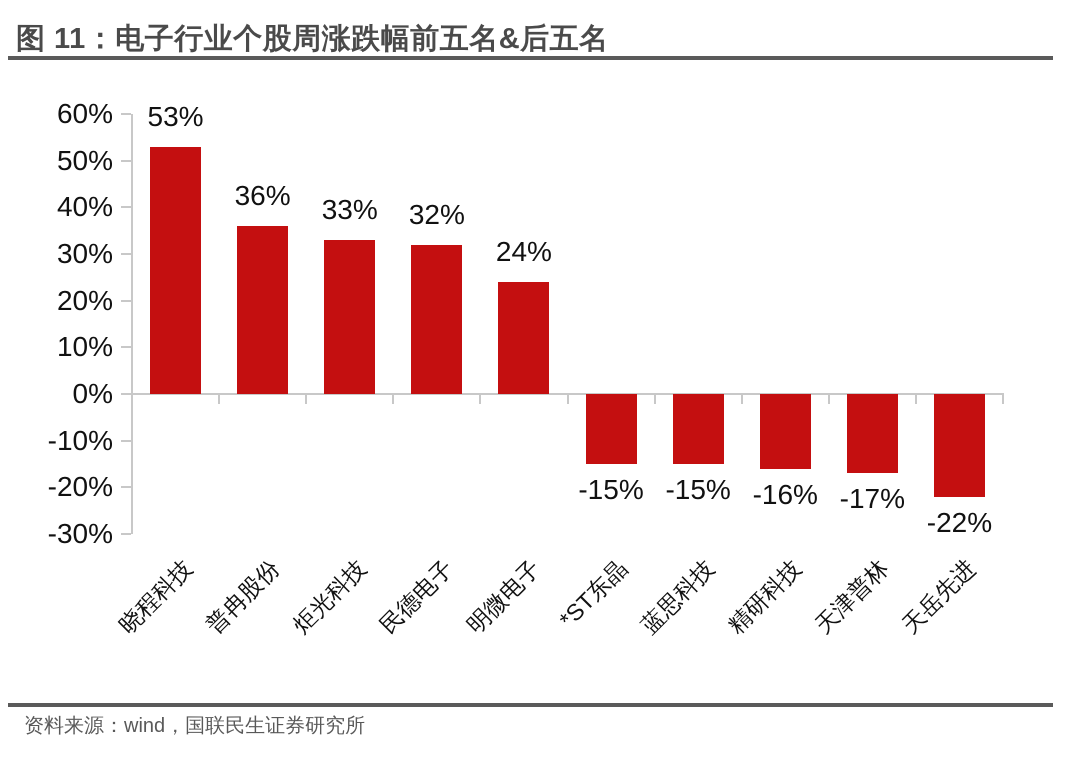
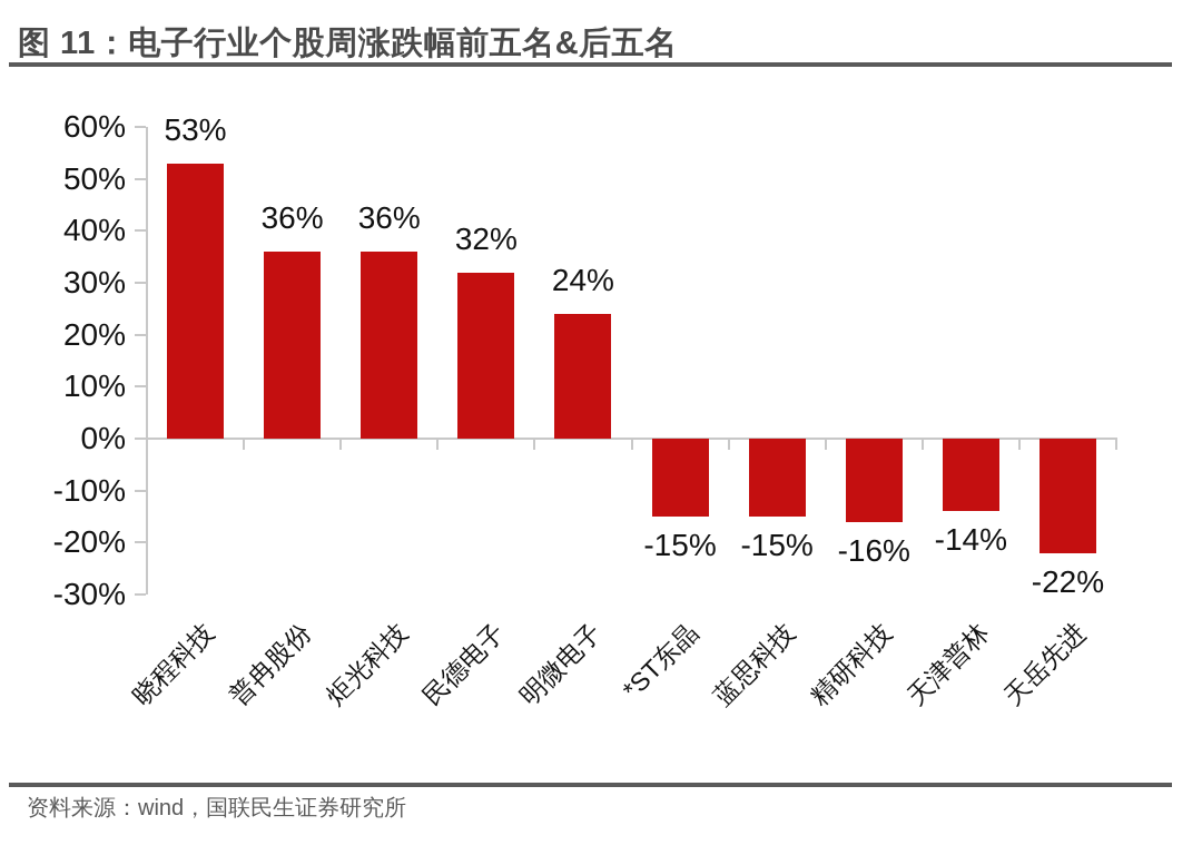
炬光科技: 33% -> 36%
天津普林: -17% -> -14%
